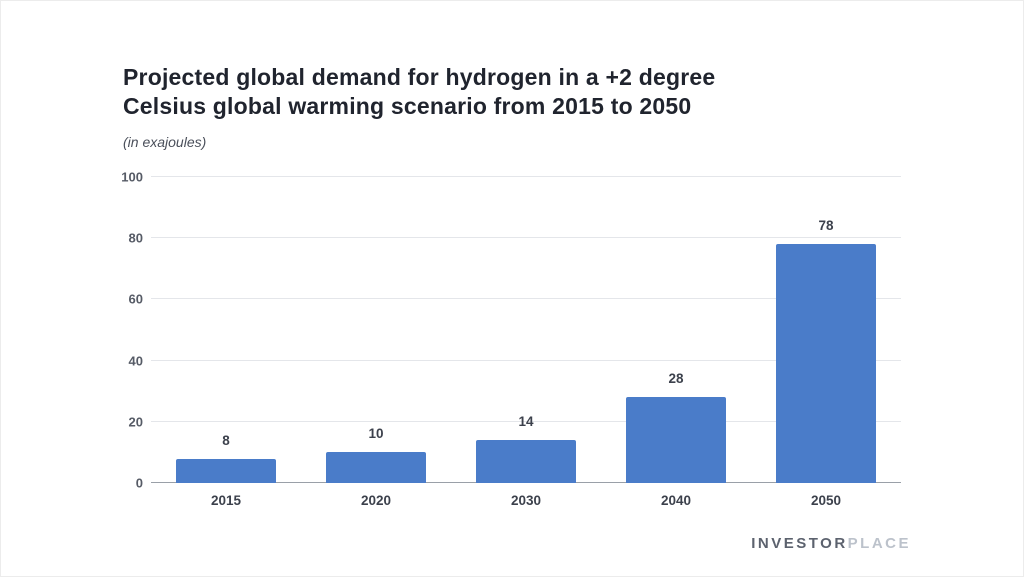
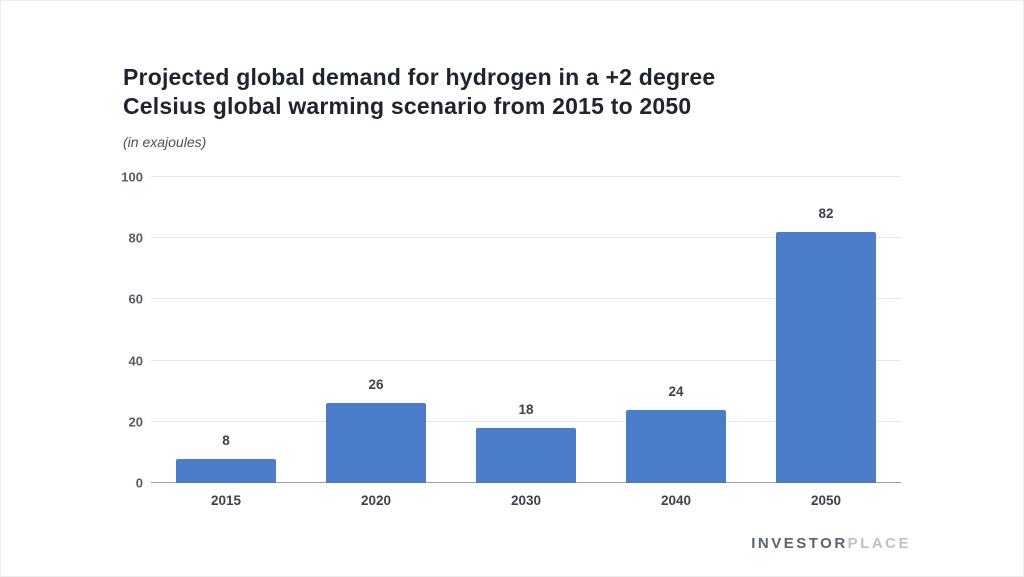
2020: 10 -> 26
2030: 14 -> 18
2040: 28 -> 24
2050: 78 -> 82
